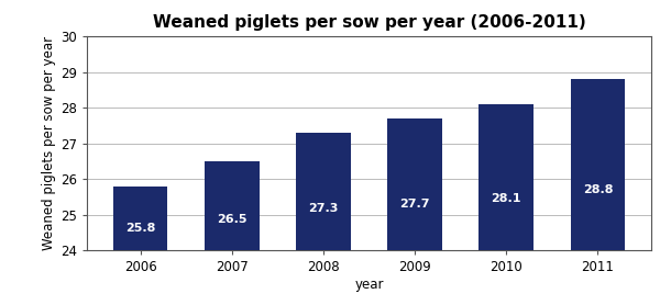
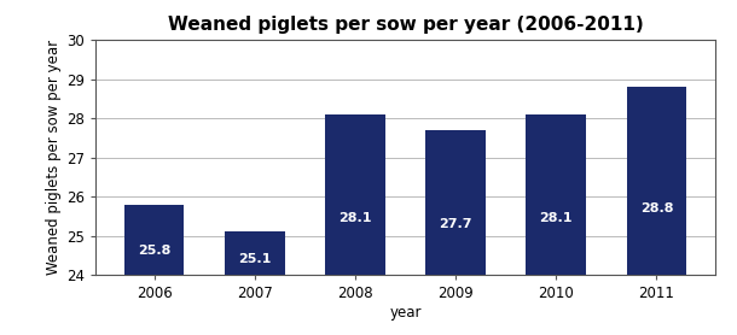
2007: 26.5 -> 25.1
2008: 27.3 -> 28.1
